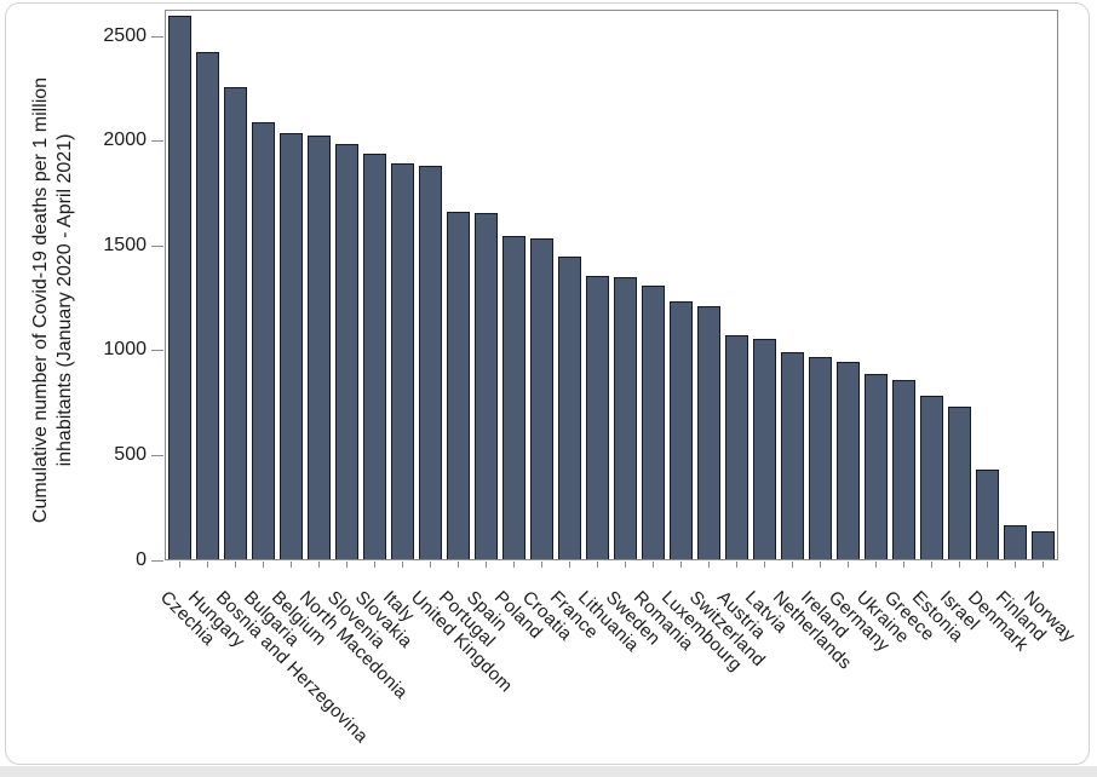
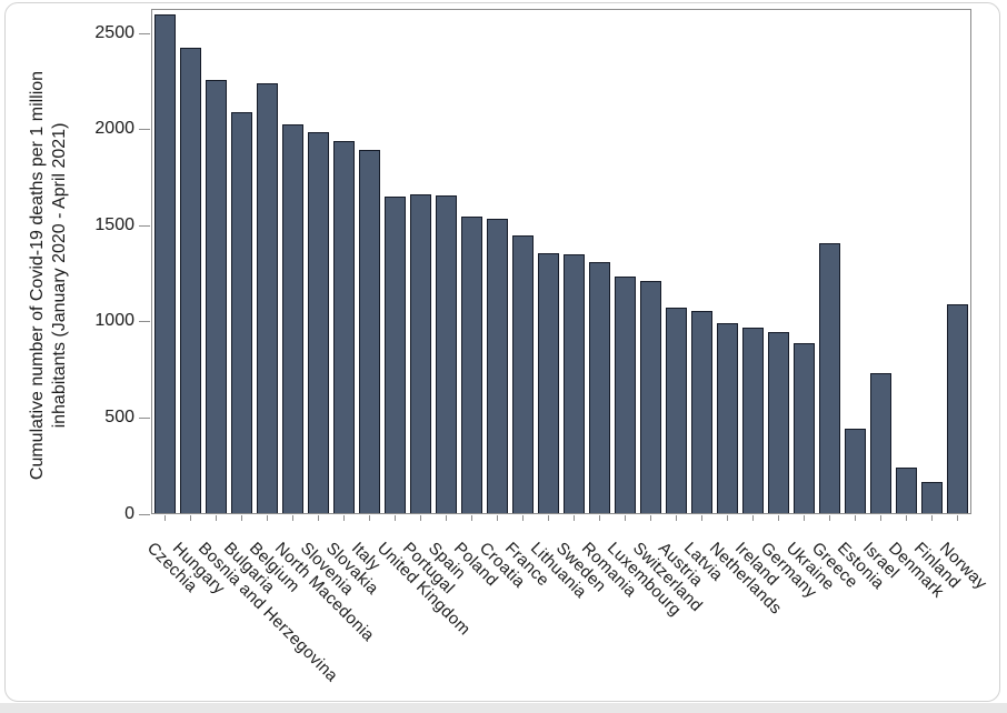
Belgium: 2040 -> 2240
United Kingdom: 1880 -> 1650
Greece: 860 -> 1410
Estonia: 780 -> 440
Denmark: 430 -> 240
Norway: 140 -> 1090
